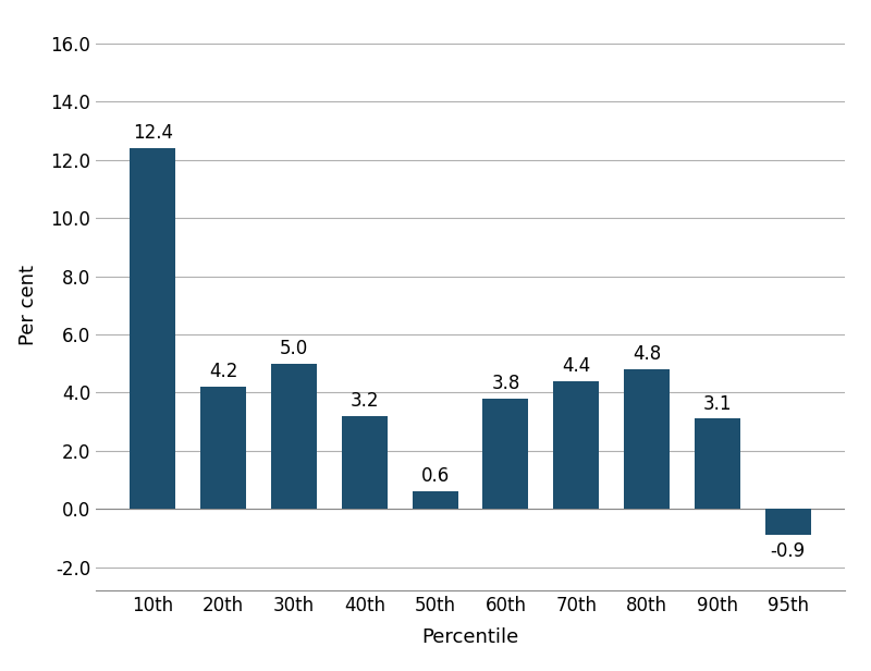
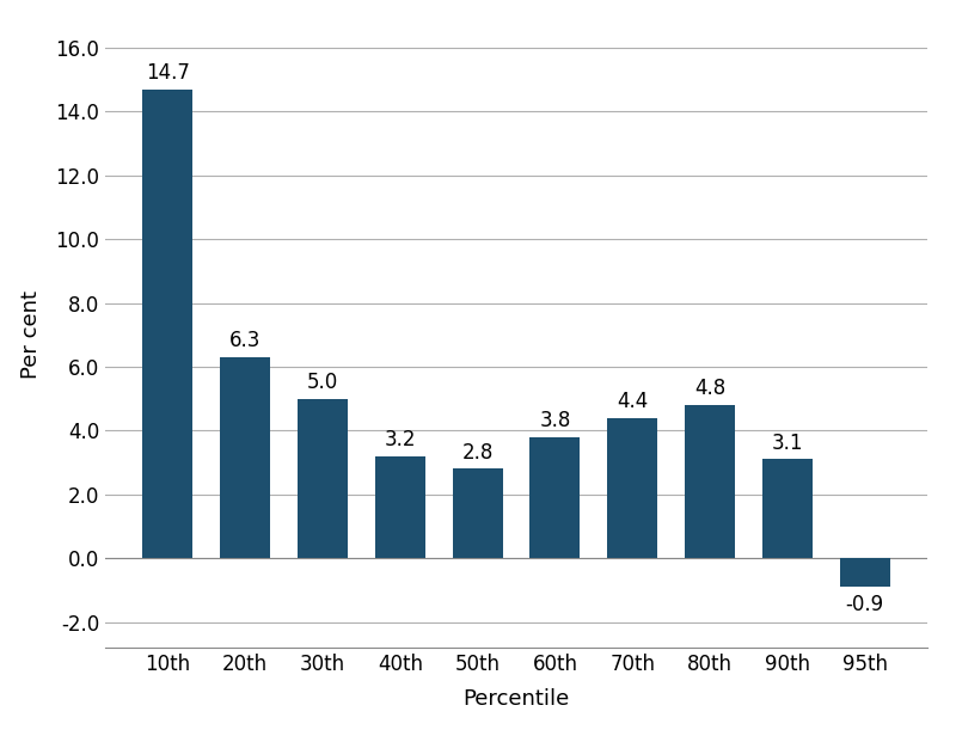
10th: 12.4 -> 14.7
20th: 4.2 -> 6.3
50th: 0.6 -> 2.8
